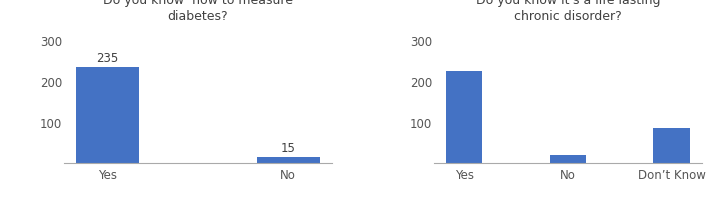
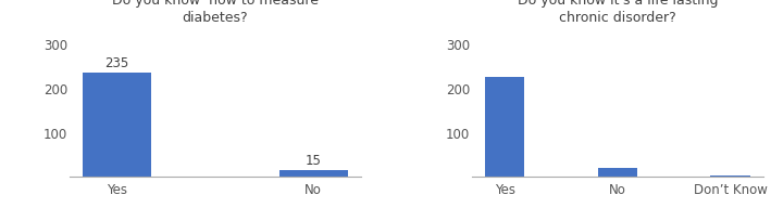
Don’t Know: 85 -> 2
